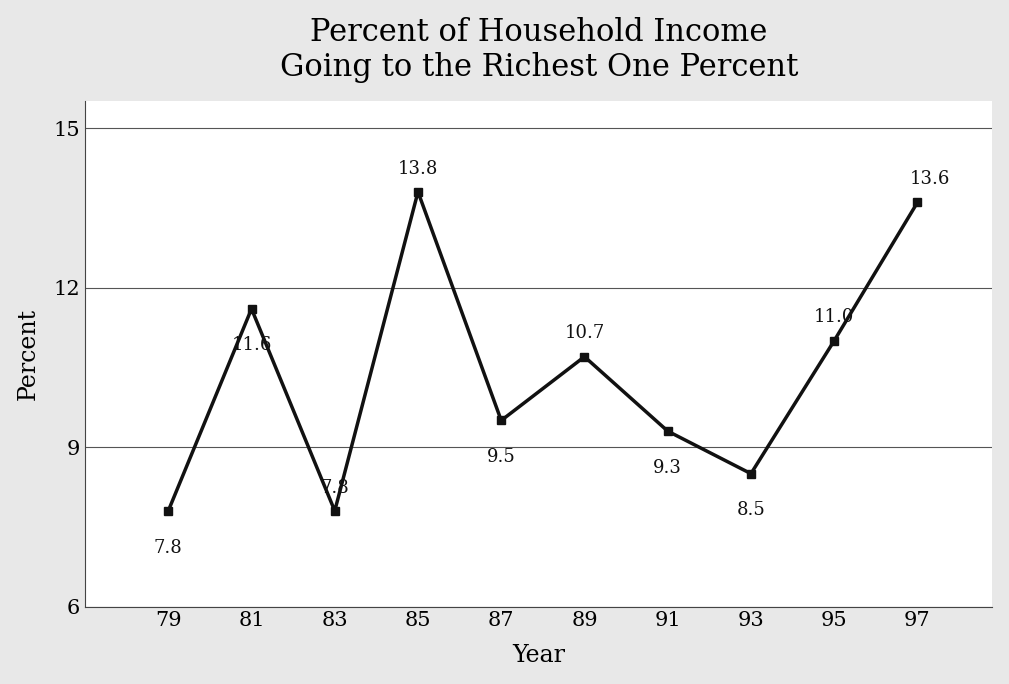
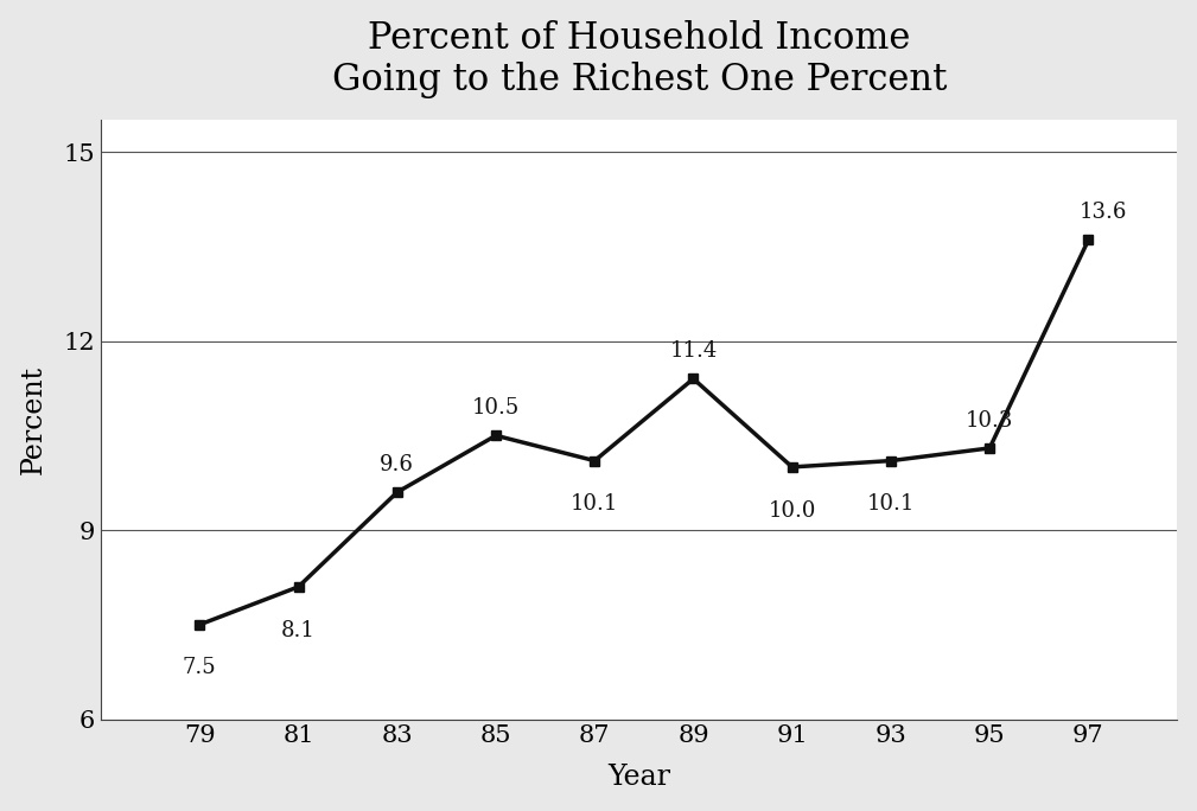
79: 7.8 -> 7.5
81: 11.6 -> 8.1
83: 7.8 -> 9.6
85: 13.8 -> 10.5
87: 9.5 -> 10.1
89: 10.7 -> 11.4
91: 9.3 -> 10.0
93: 8.5 -> 10.1
95: 11.0 -> 10.3
